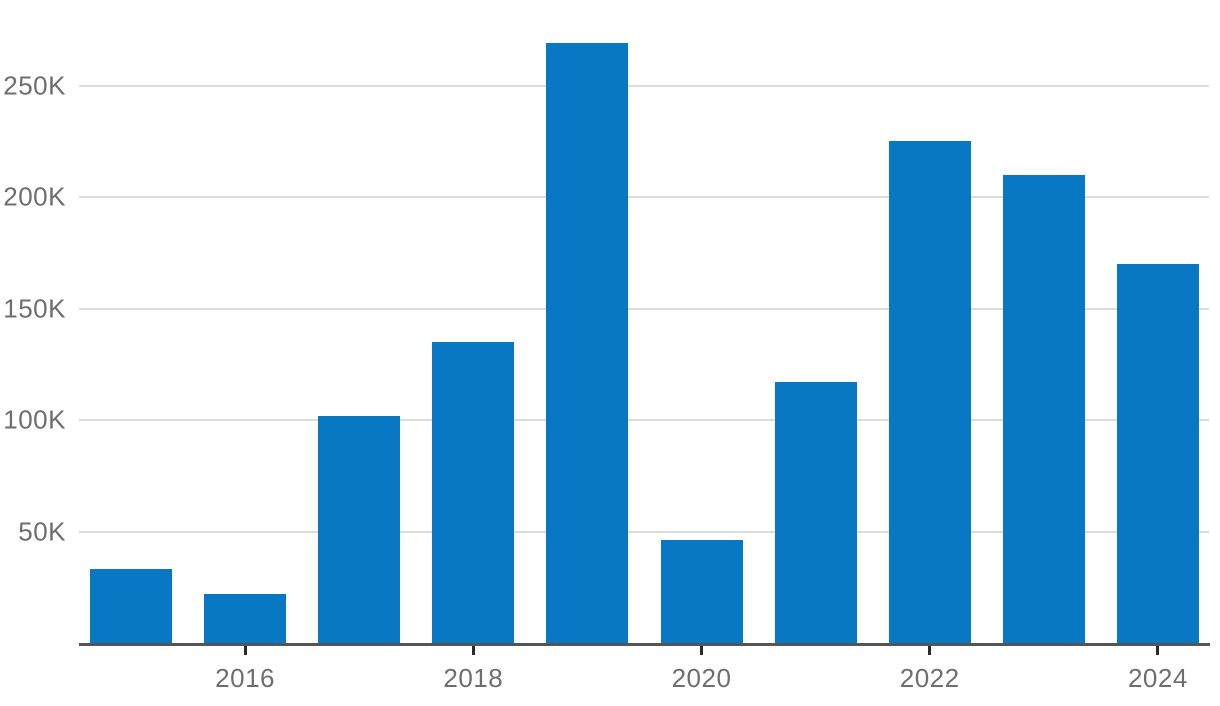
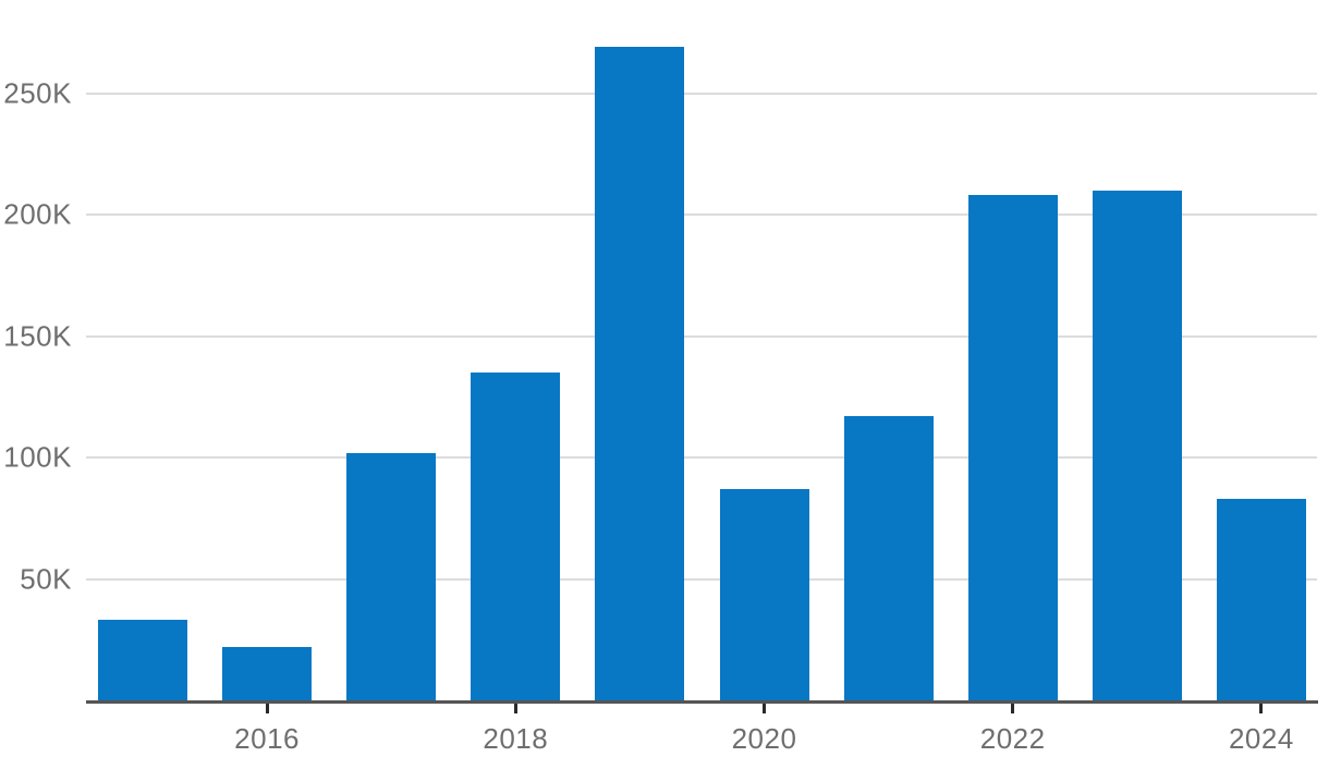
2020: 46K -> 87K
2022: 225K -> 208K
2024: 170K -> 83K
